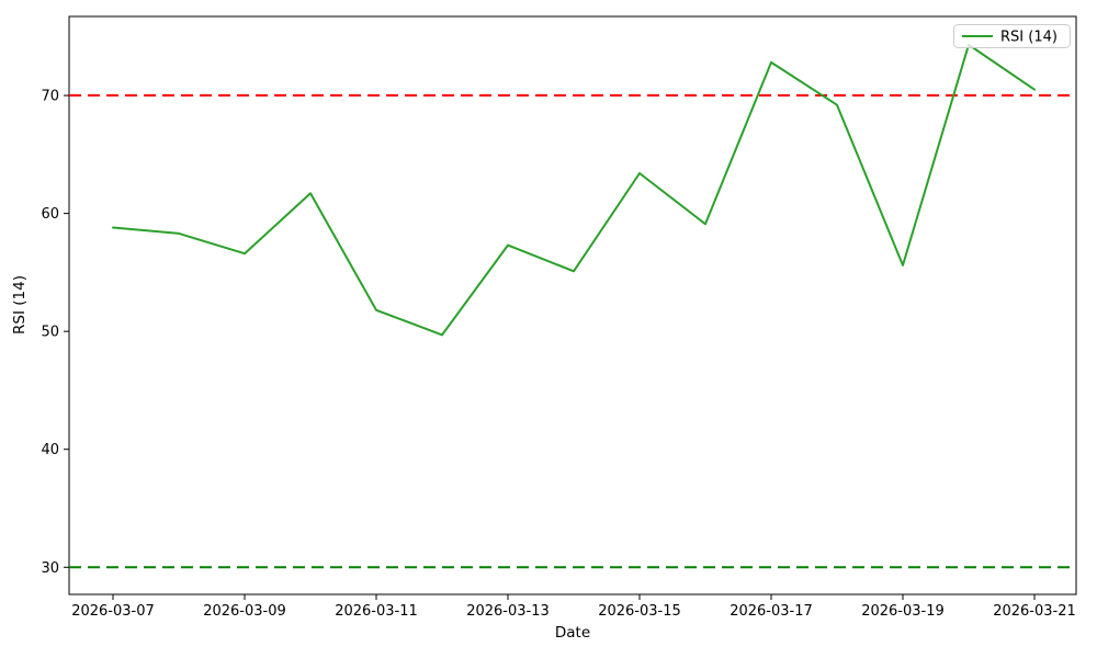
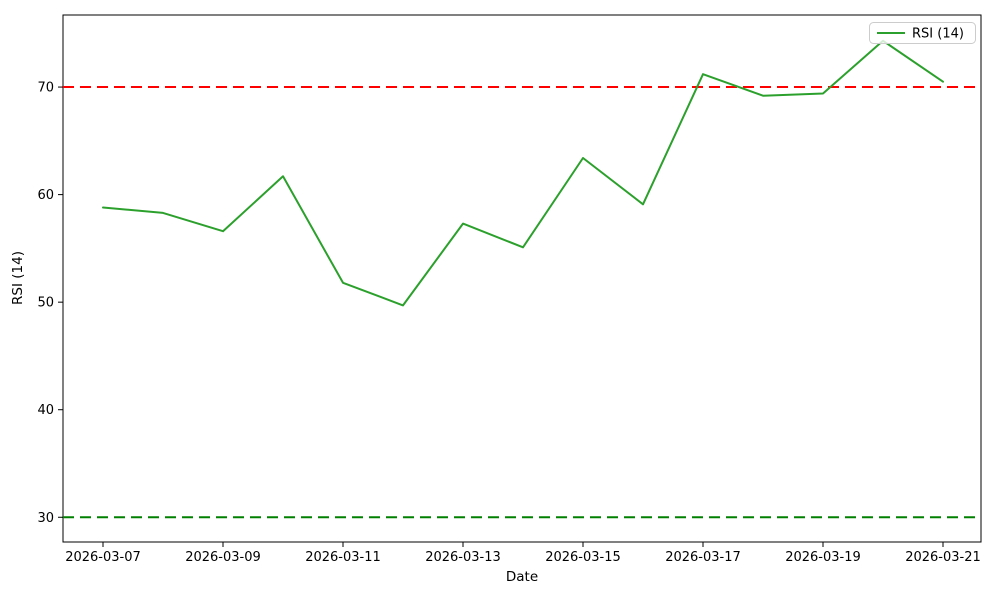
2026-03-17: 72.8 -> 71.2
2026-03-19: 55.6 -> 69.4
